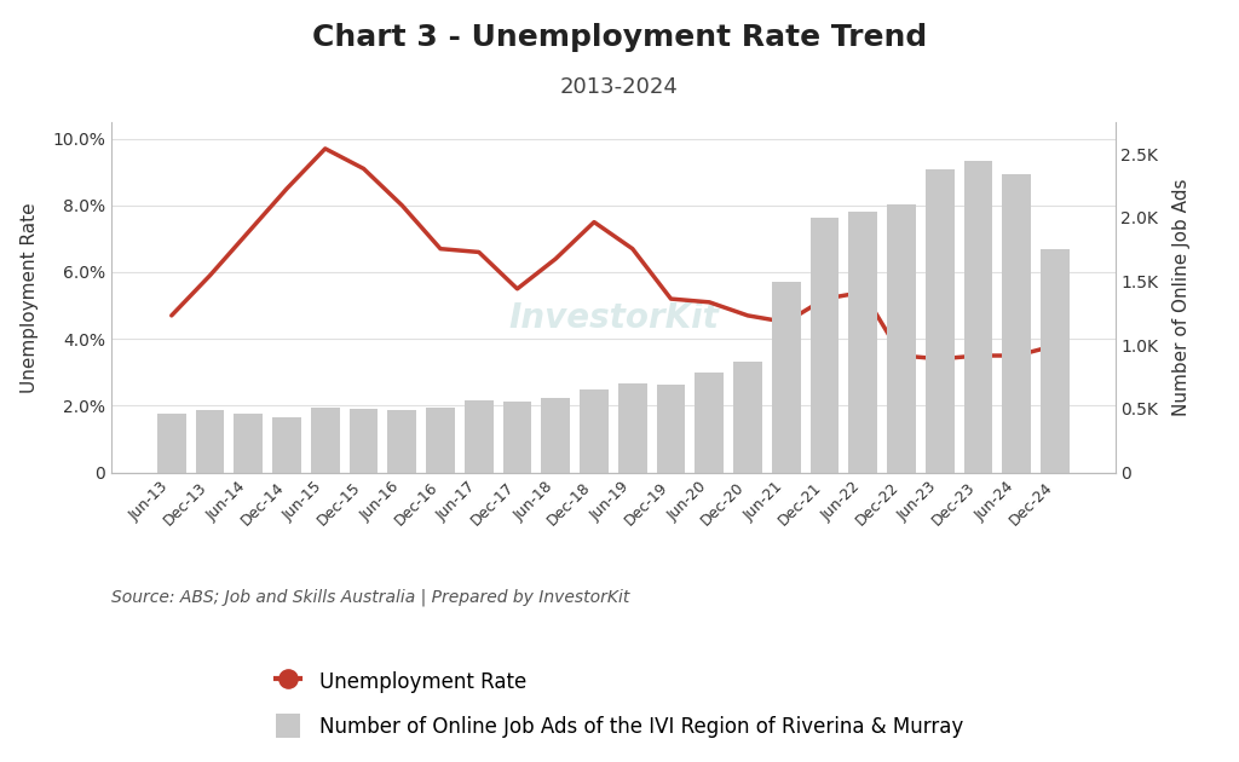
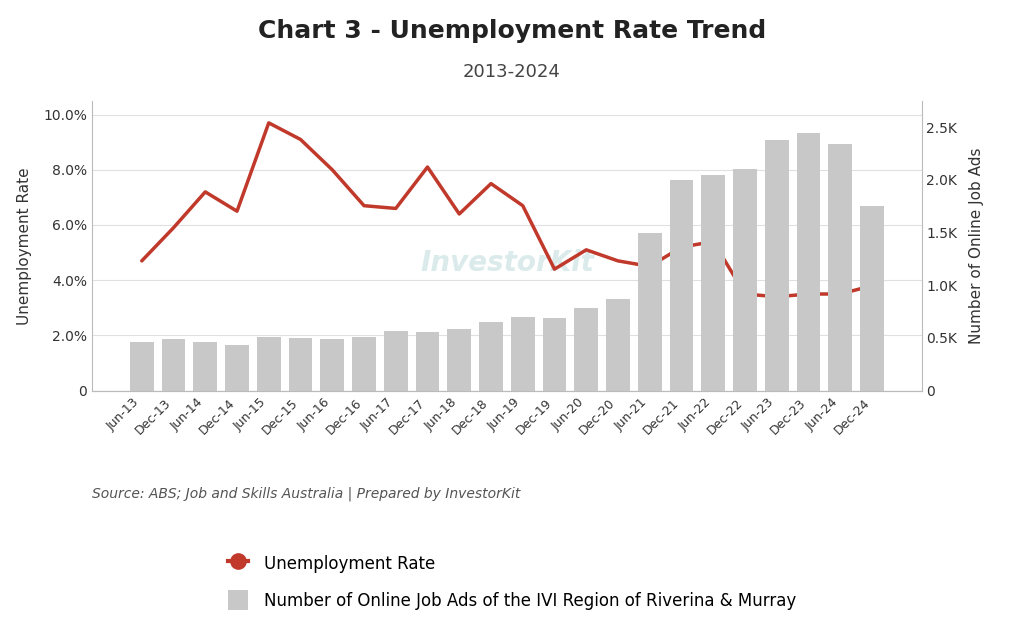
Unemployment Rate/Dec-14: 8.5% -> 6.5%
Unemployment Rate/Dec-17: 5.5% -> 8.1%
Unemployment Rate/Dec-19: 5.2% -> 4.4%
